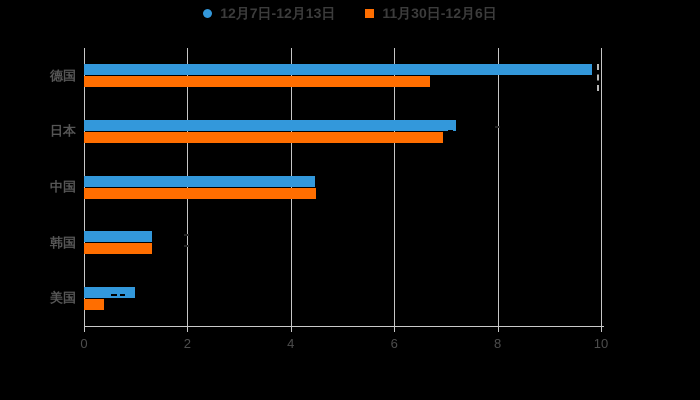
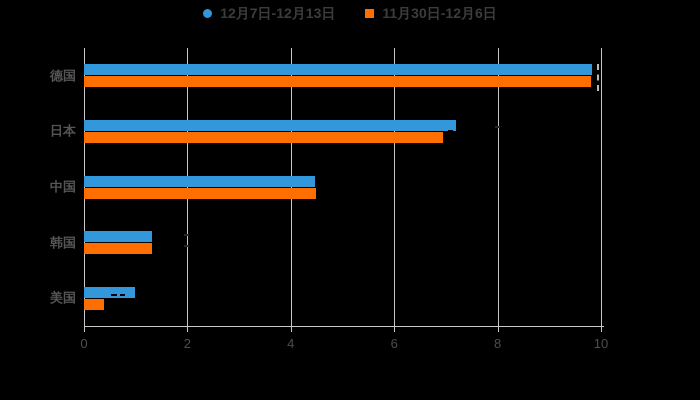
11月30日-12月6日/德国: 6.7 -> 9.8
